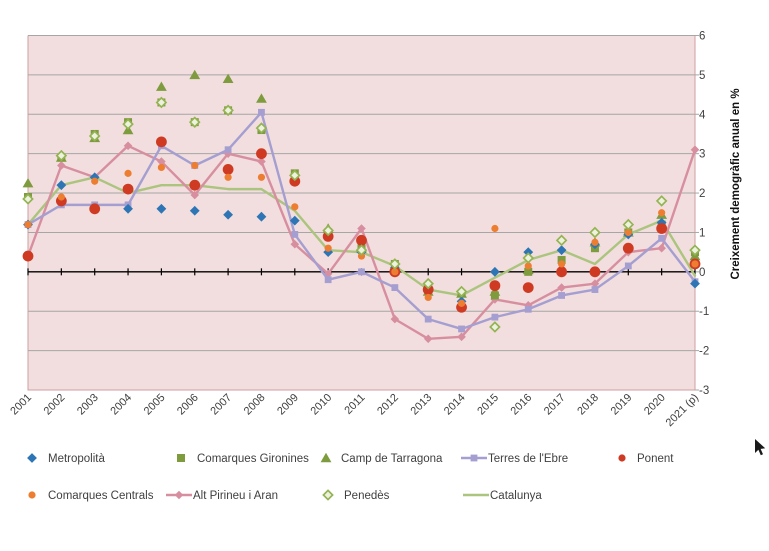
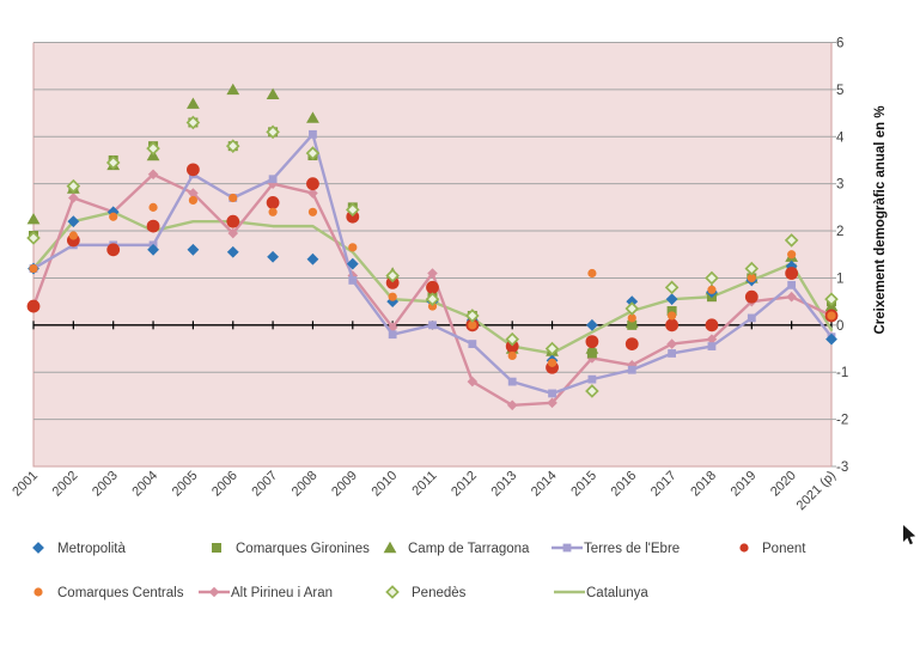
Alt Pirineu i Aran/2009: 0.7 -> 1.1
Catalunya/2018: 0.2 -> 0.6
Alt Pirineu i Aran/2021 (p): 3.1 -> 0.2
